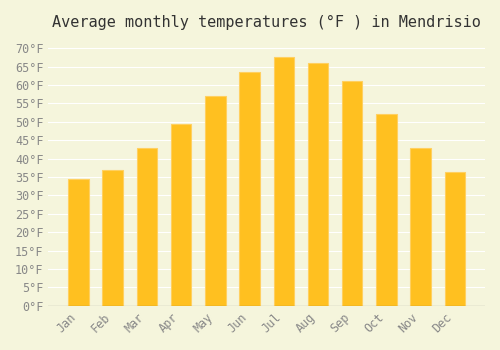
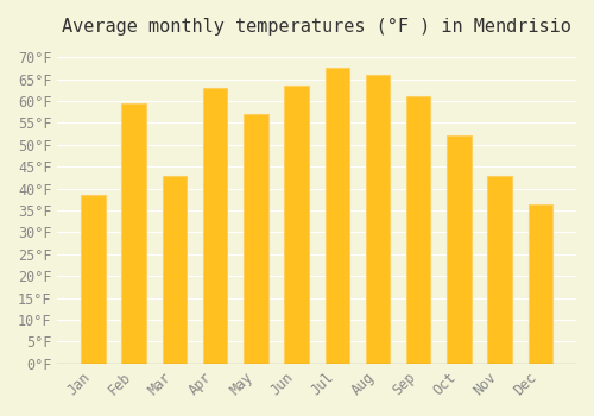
Jan: 34.5°F -> 38.5°F
Feb: 37.0°F -> 59.5°F
Apr: 49.5°F -> 63.0°F
